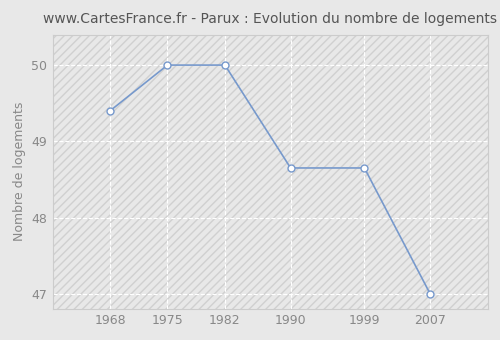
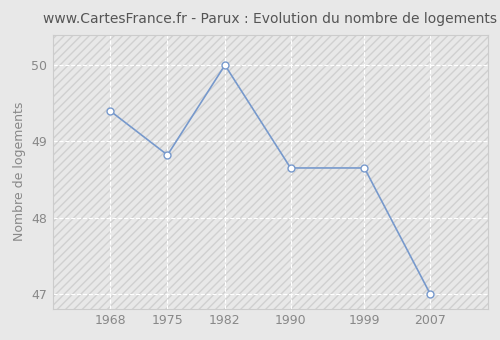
1975: 50.00 -> 48.82
